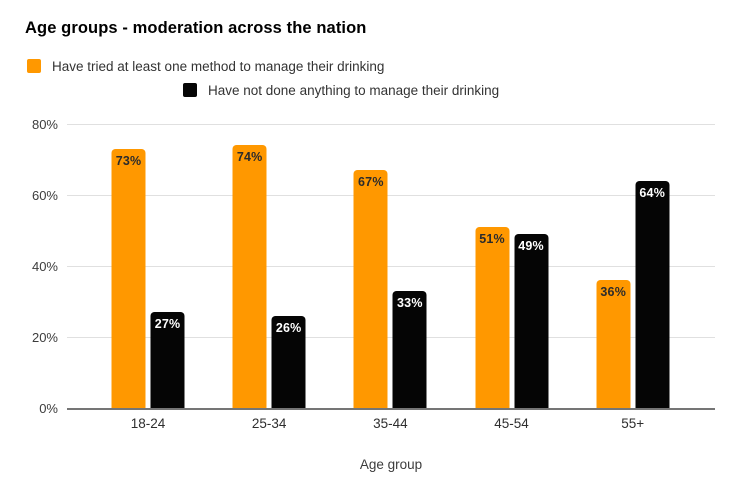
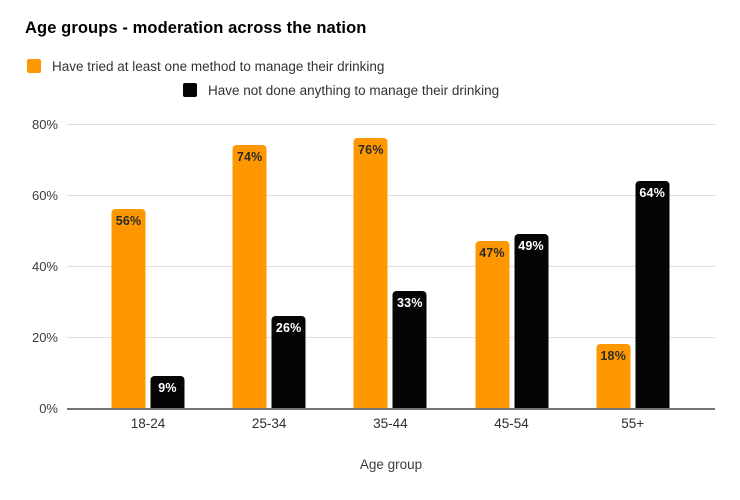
Have tried at least one method to manage their drinking/18-24: 73% -> 56%
Have not done anything to manage their drinking/18-24: 27% -> 9%
Have tried at least one method to manage their drinking/35-44: 67% -> 76%
Have tried at least one method to manage their drinking/45-54: 51% -> 47%
Have tried at least one method to manage their drinking/55+: 36% -> 18%
